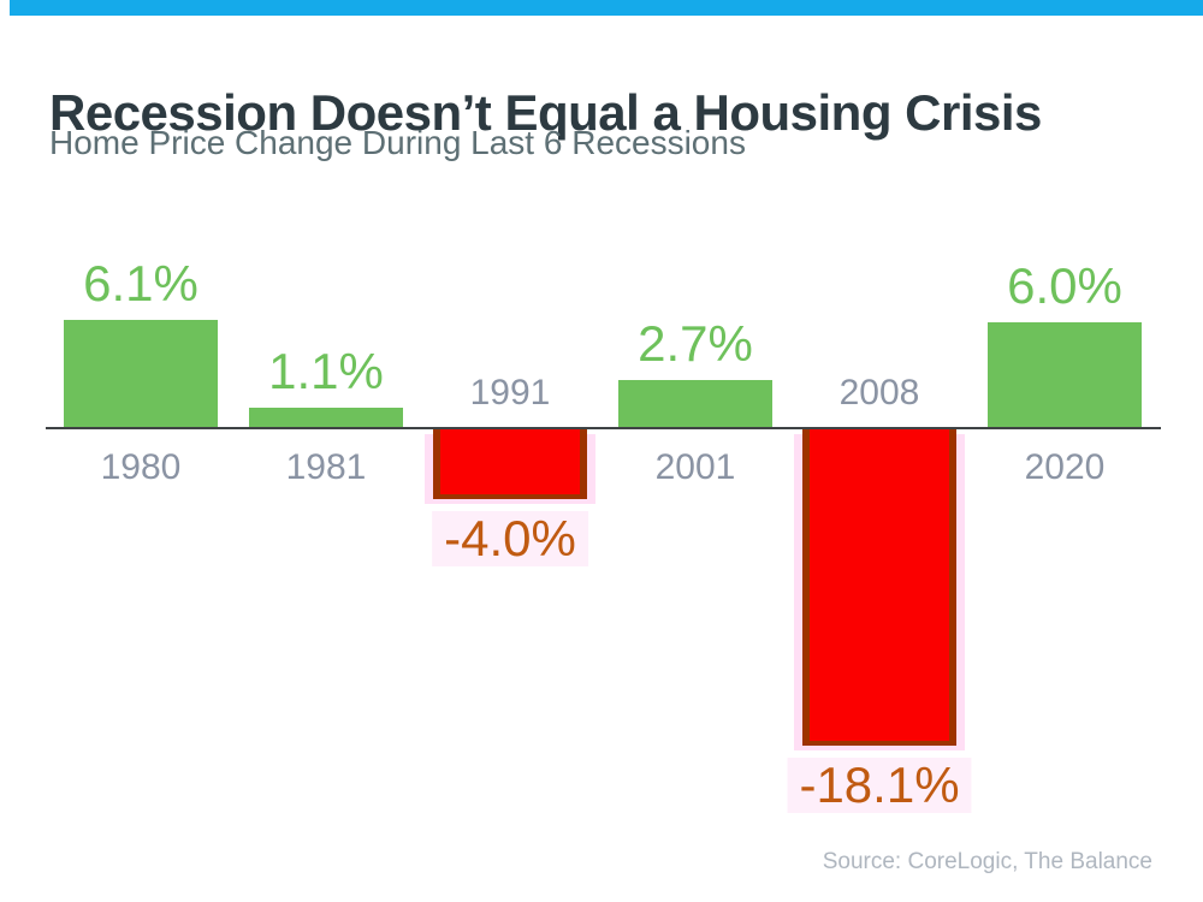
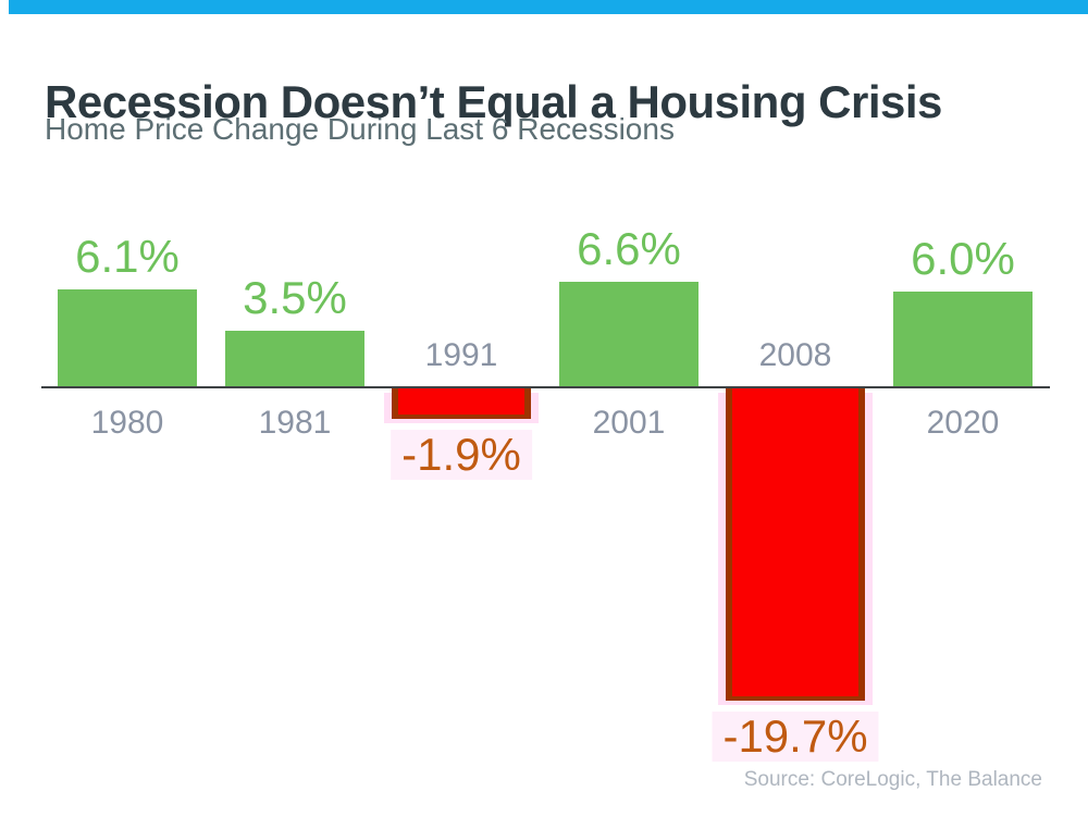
1981: 1.1% -> 3.5%
1991: -4.0% -> -1.9%
2001: 2.7% -> 6.6%
2008: -18.1% -> -19.7%
